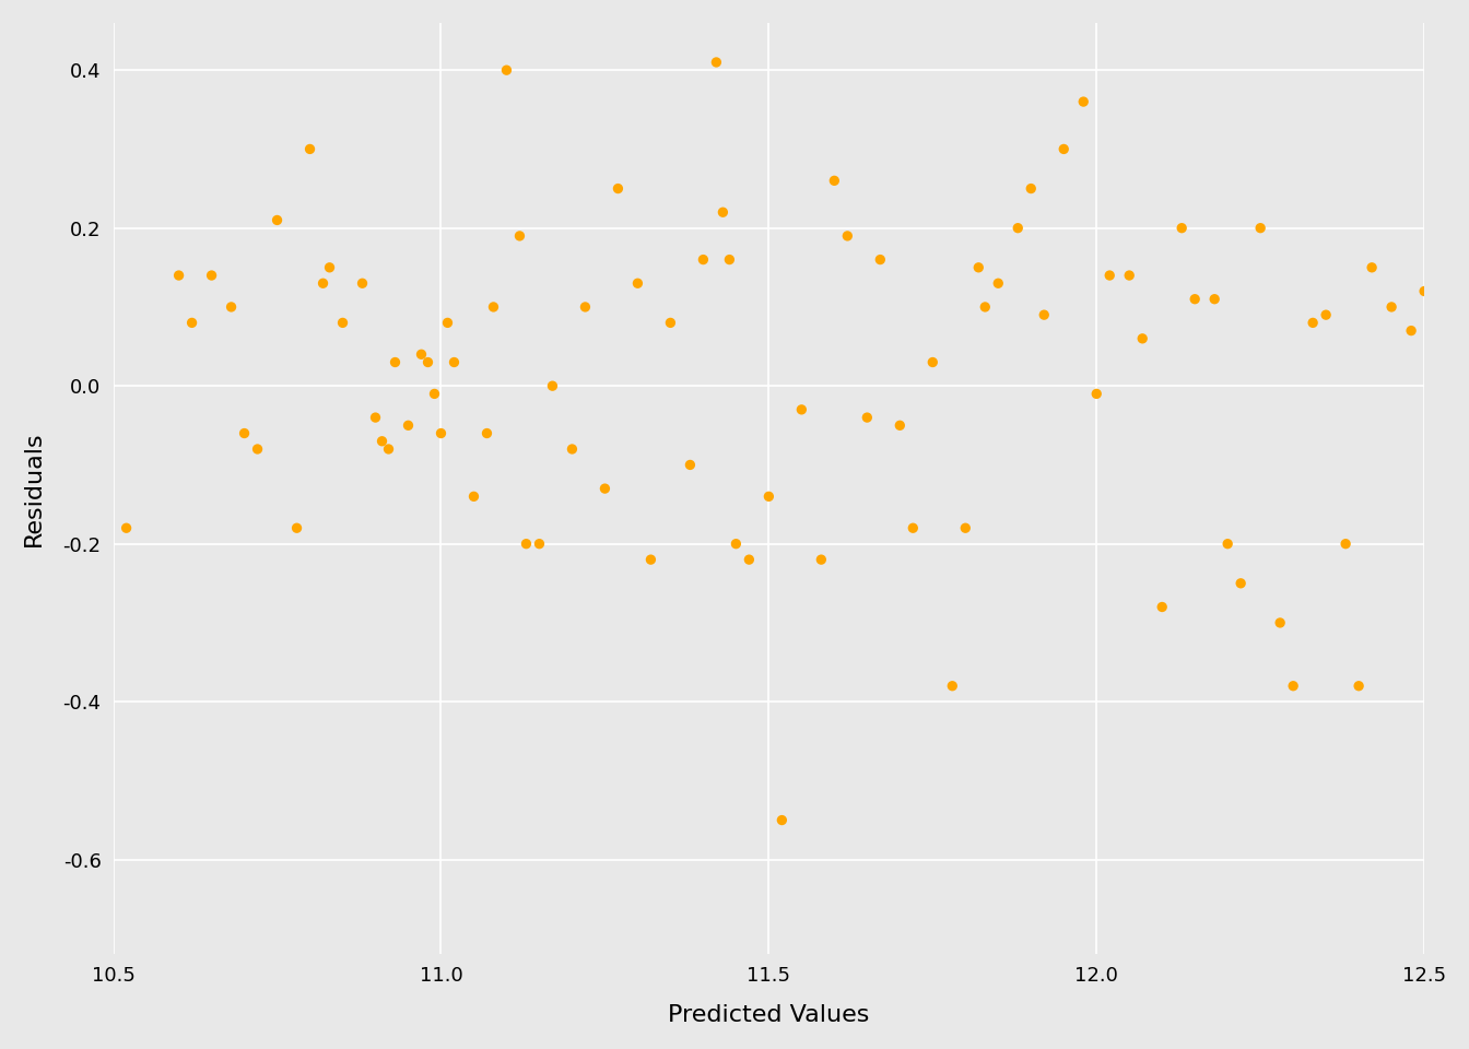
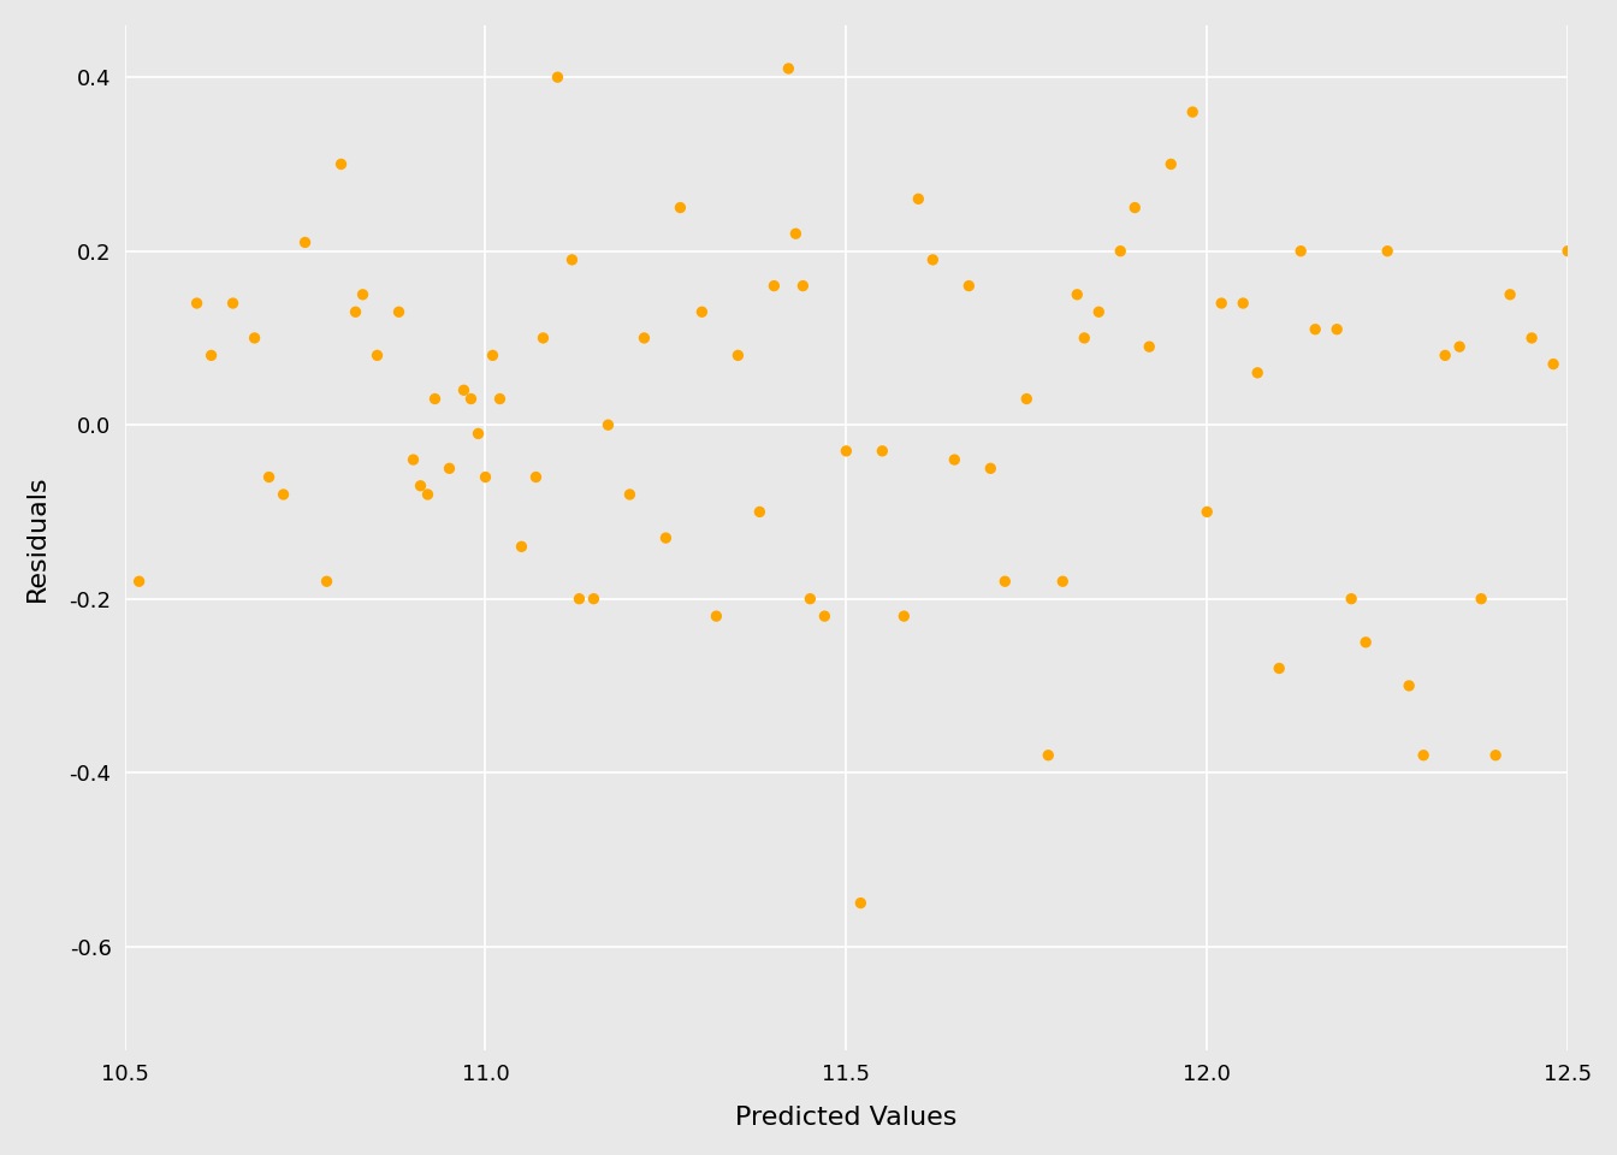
11.5: -0.14 -> -0.03
12.0: -0.01 -> -0.10
12.5: 0.12 -> 0.20
